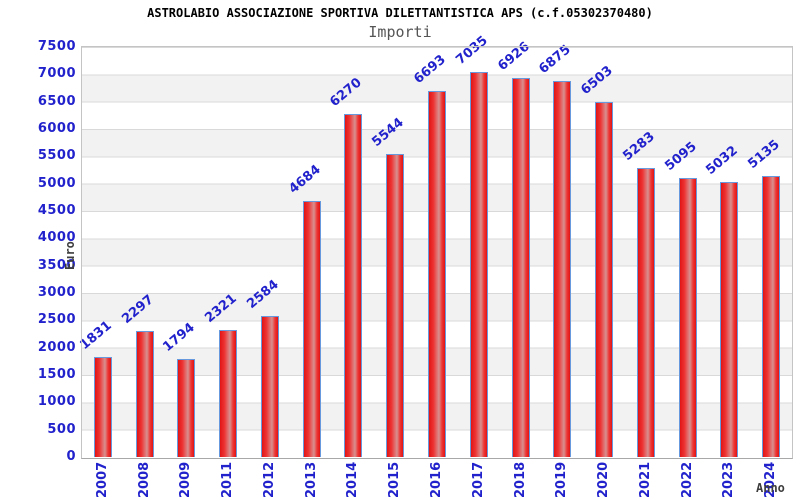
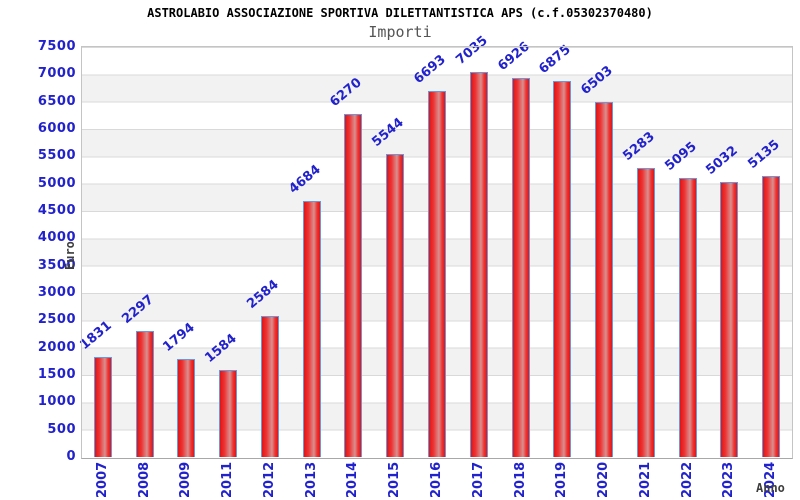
2011: 2321 -> 1584
